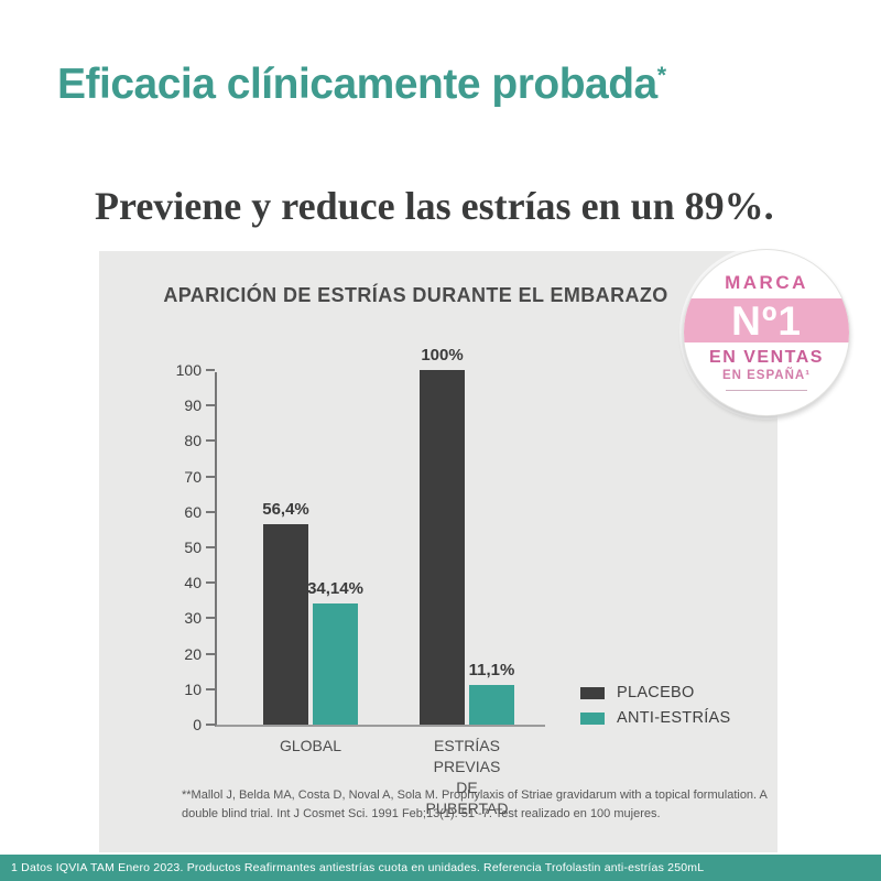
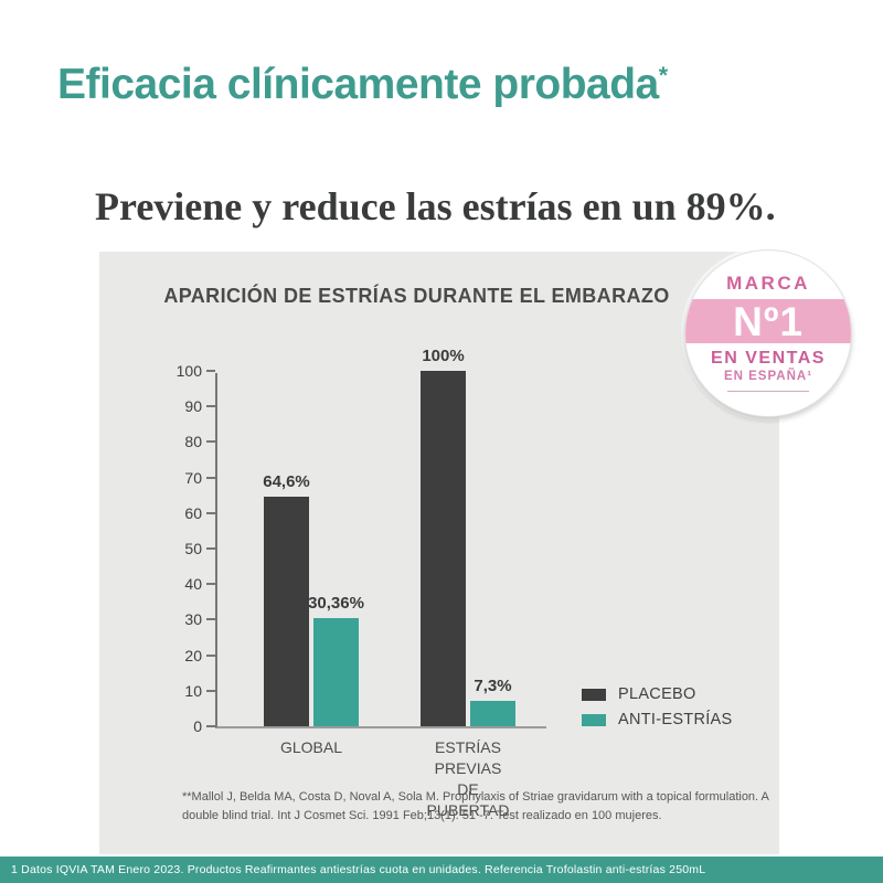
PLACEBO/GLOBAL: 56,4% -> 64,6%
ANTI-ESTRÍAS/GLOBAL: 34,14% -> 30,36%
ANTI-ESTRÍAS/ESTRÍAS PREVIAS DE PUBERTAD: 11,1% -> 7,3%
